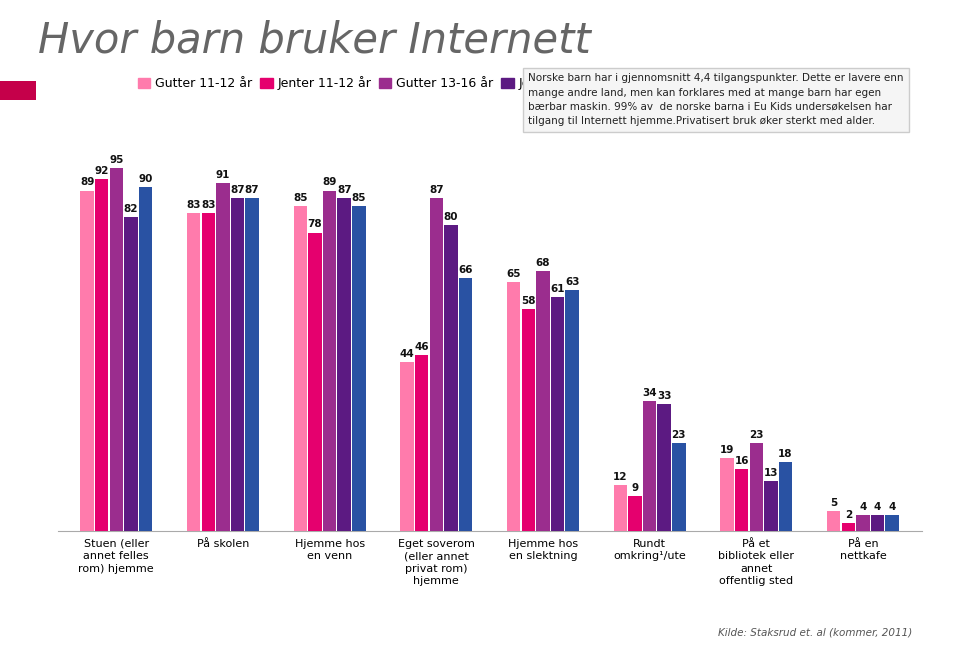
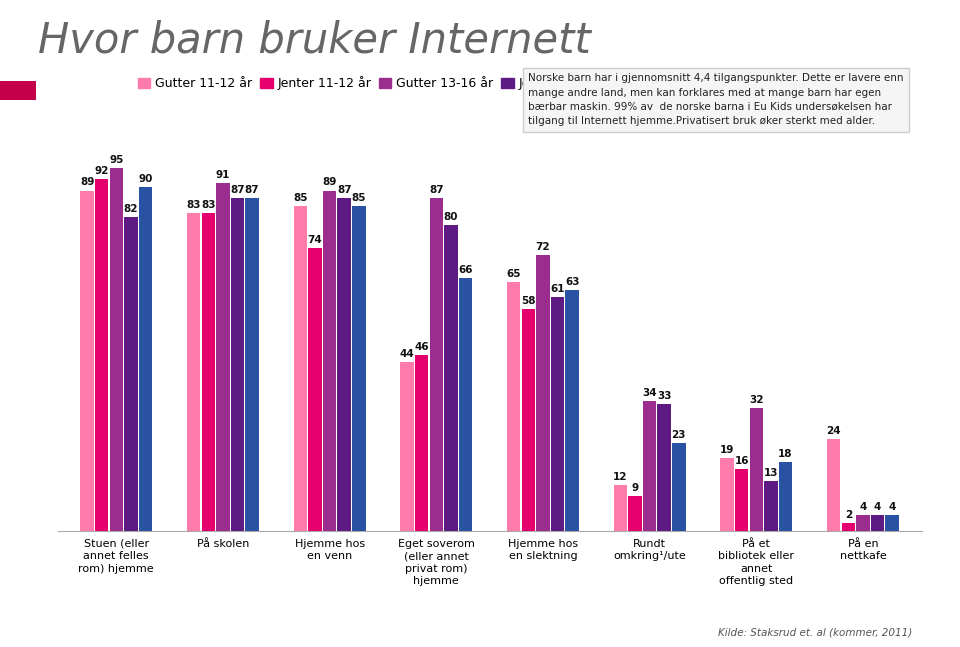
Jenter 11-12 år/Hjemme hos en venn: 78 -> 74
Gutter 13-16 år/Hjemme hos en slektning: 68 -> 72
Gutter 13-16 år/På et bibliotek eller annet offentlig sted: 23 -> 32
Gutter 11-12 år/På en nettkafe: 5 -> 24
